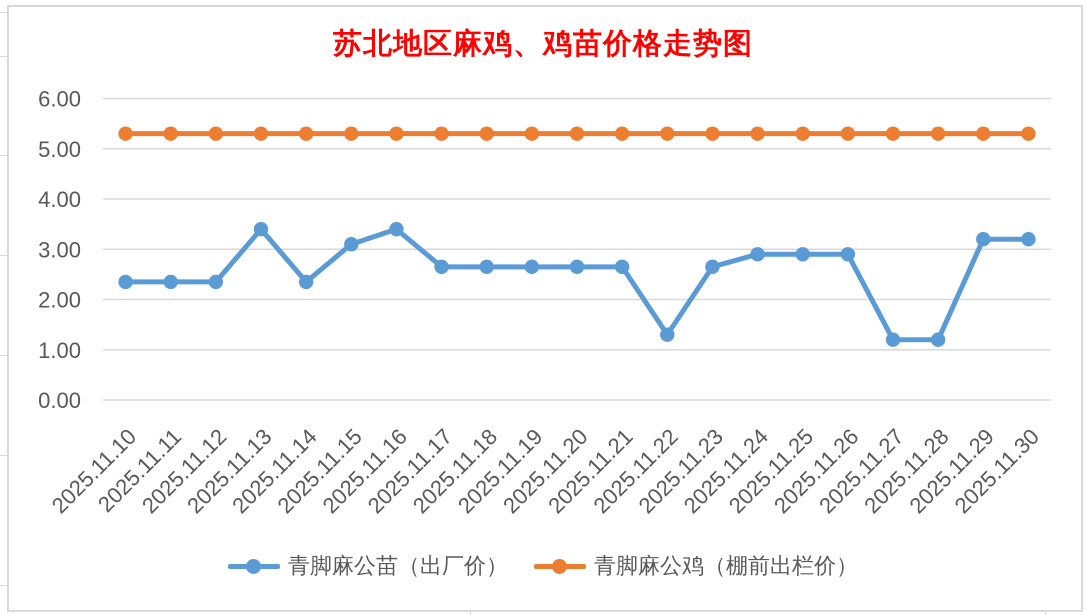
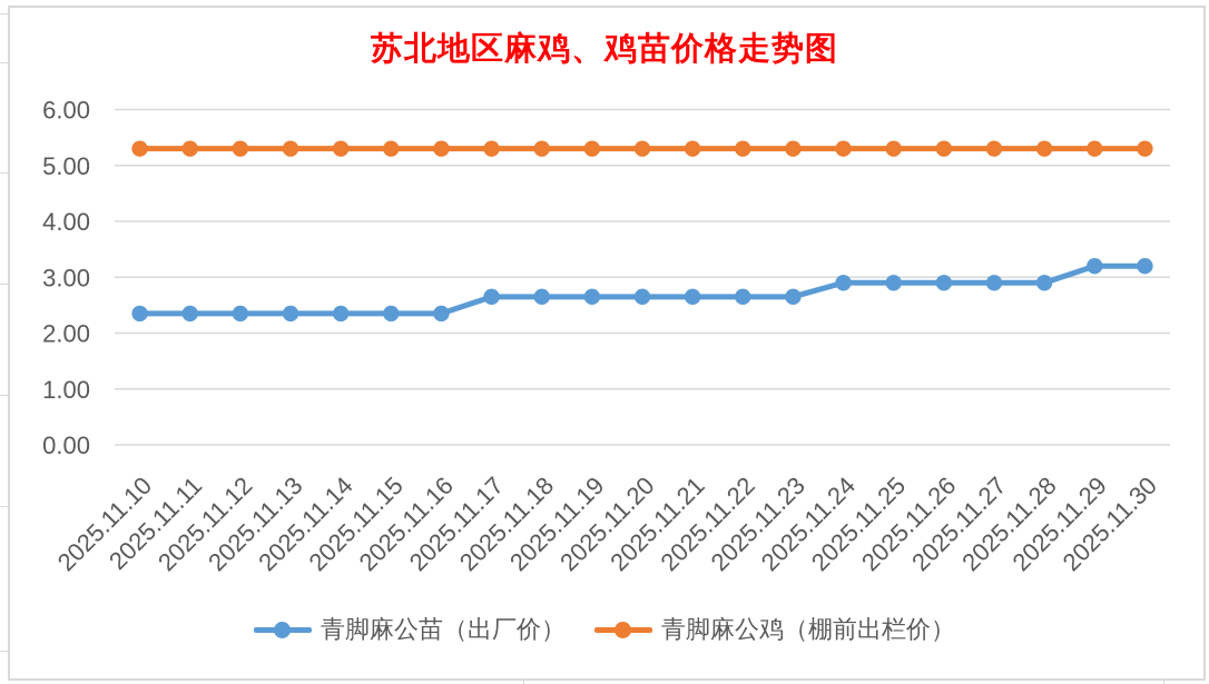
青脚麻公苗（出厂价）/2025.11.13: 3.4 -> 2.4
青脚麻公苗（出厂价）/2025.11.15: 3.1 -> 2.4
青脚麻公苗（出厂价）/2025.11.16: 3.4 -> 2.4
青脚麻公苗（出厂价）/2025.11.22: 1.3 -> 2.6
青脚麻公苗（出厂价）/2025.11.27: 1.2 -> 2.9
青脚麻公苗（出厂价）/2025.11.28: 1.2 -> 2.9
